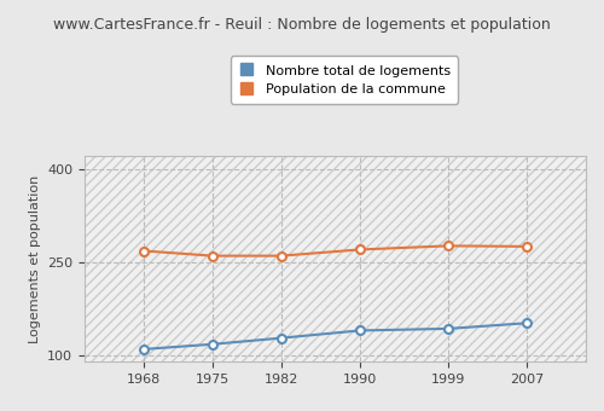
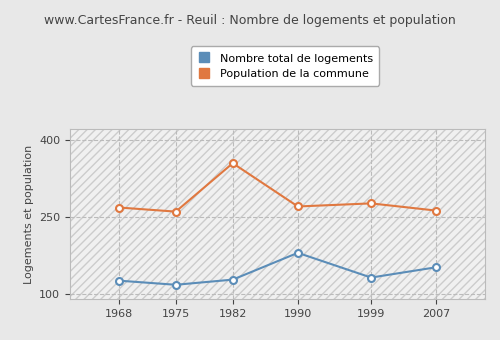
Nombre total de logements/1968: 110 -> 126
Population de la commune/1982: 260 -> 354
Nombre total de logements/1990: 140 -> 180
Nombre total de logements/1999: 143 -> 132
Population de la commune/2007: 275 -> 262
